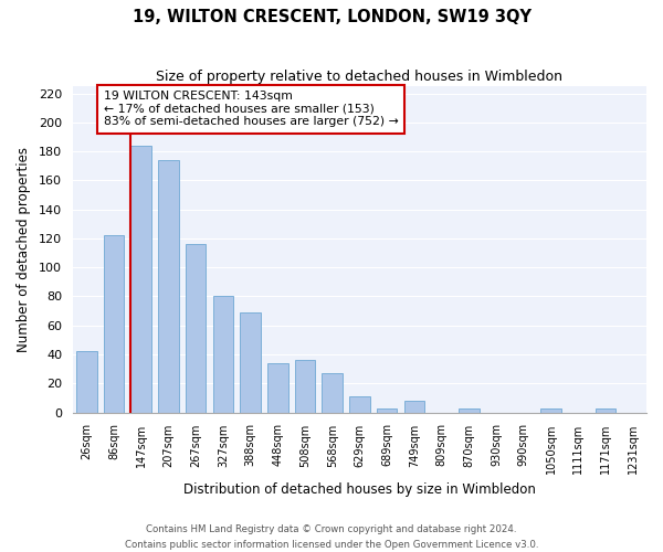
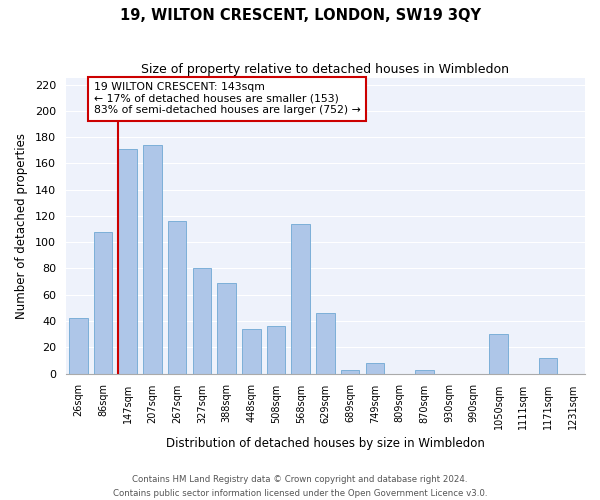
86sqm: 122 -> 108
147sqm: 184 -> 171
568sqm: 27 -> 114
629sqm: 11 -> 46
1050sqm: 3 -> 30
1171sqm: 3 -> 12
